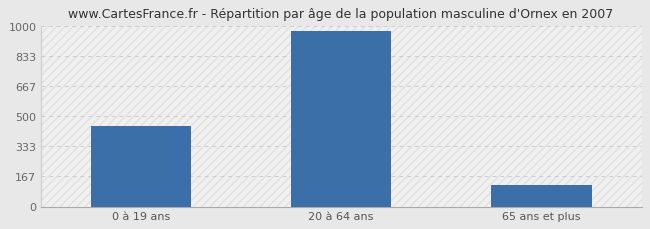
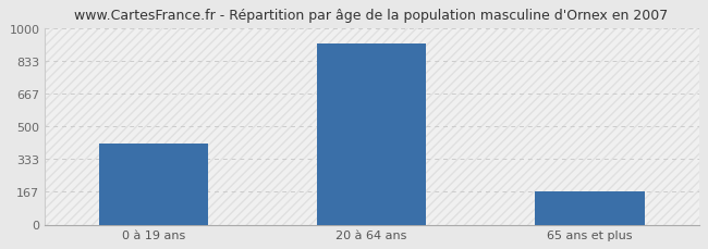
0 à 19 ans: 450 -> 410
20 à 64 ans: 970 -> 920
65 ans et plus: 120 -> 170
